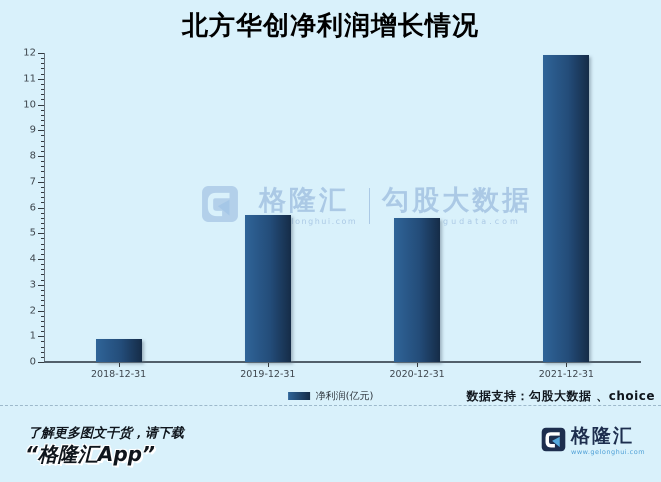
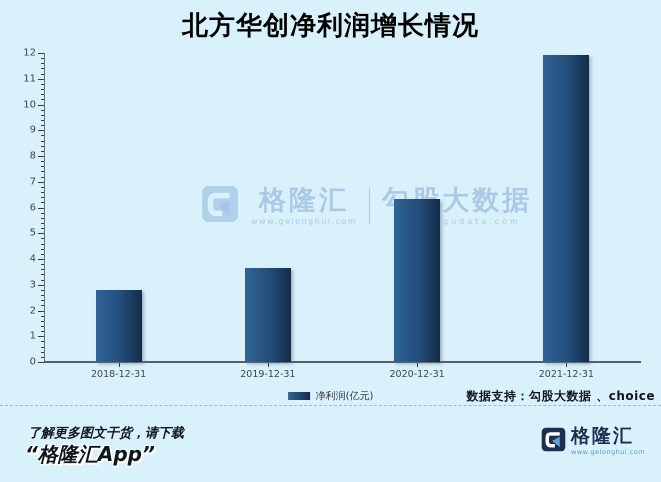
2018-12-31: 0.9 -> 2.8
2019-12-31: 5.7 -> 3.6
2020-12-31: 5.6 -> 6.3
